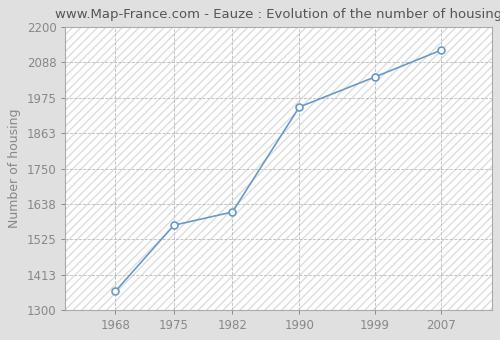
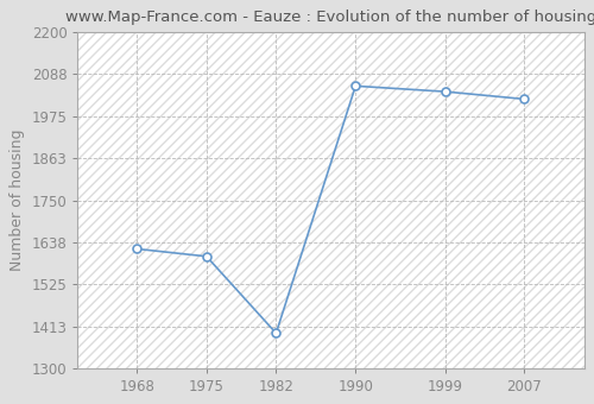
1968: 1360 -> 1620
1975: 1570 -> 1600
1982: 1612 -> 1395
1990: 1945 -> 2055
2007: 2126 -> 2020
